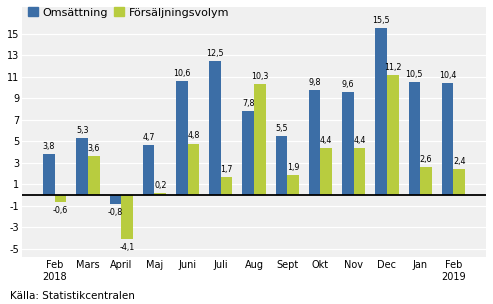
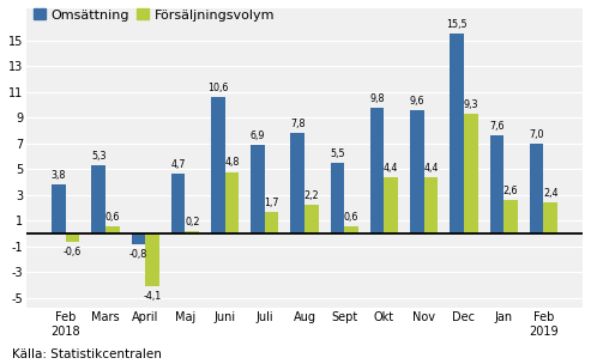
Försäljningsvolym/Mars: 3,6 -> 0,6
Omsättning/Juli: 12,5 -> 6,9
Försäljningsvolym/Aug: 10,3 -> 2,2
Försäljningsvolym/Sept: 1,9 -> 0,6
Försäljningsvolym/Dec: 11,2 -> 9,3
Omsättning/Jan: 10,5 -> 7,6
Omsättning/Feb 2019: 10,4 -> 7,0
